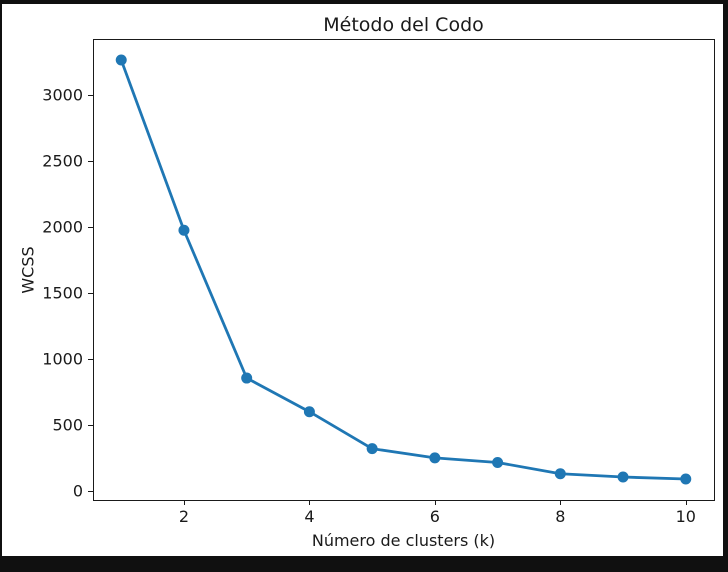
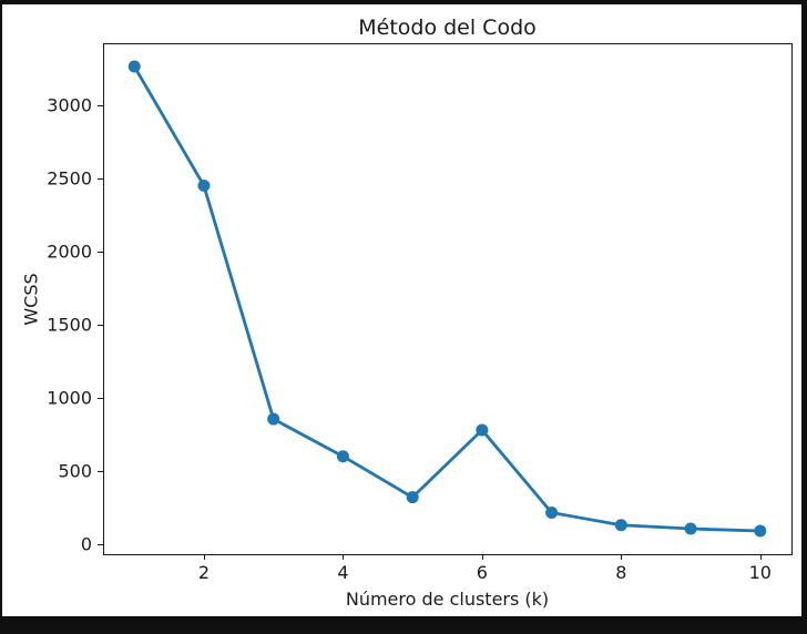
2: 1980 -> 2450
6: 250 -> 780
